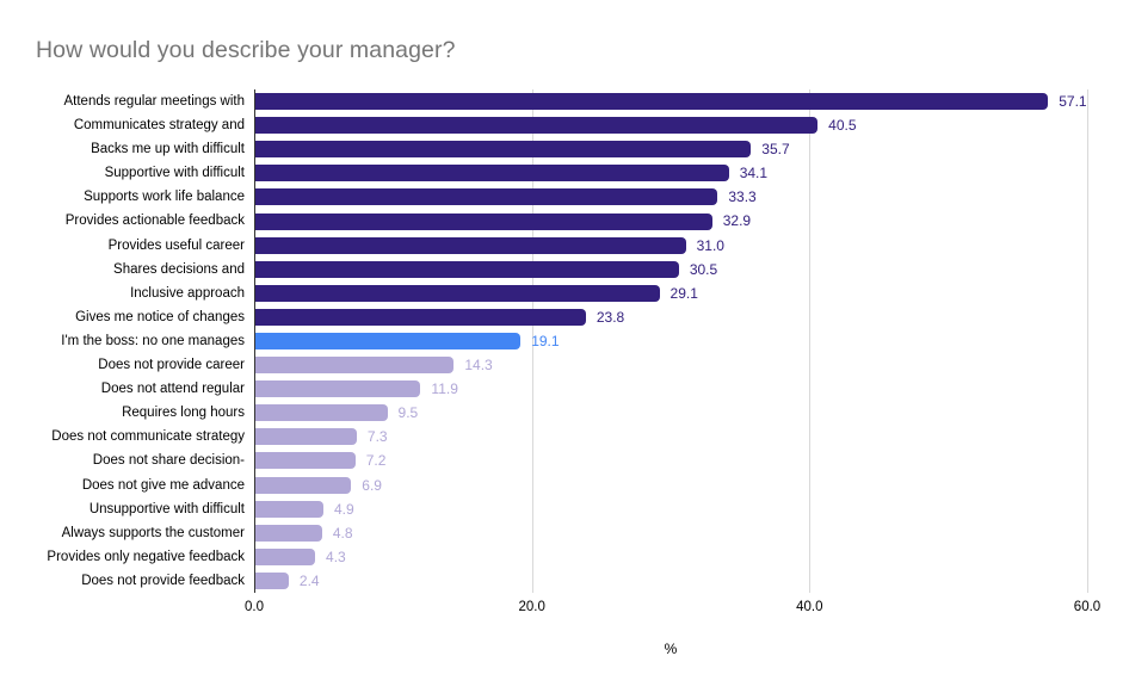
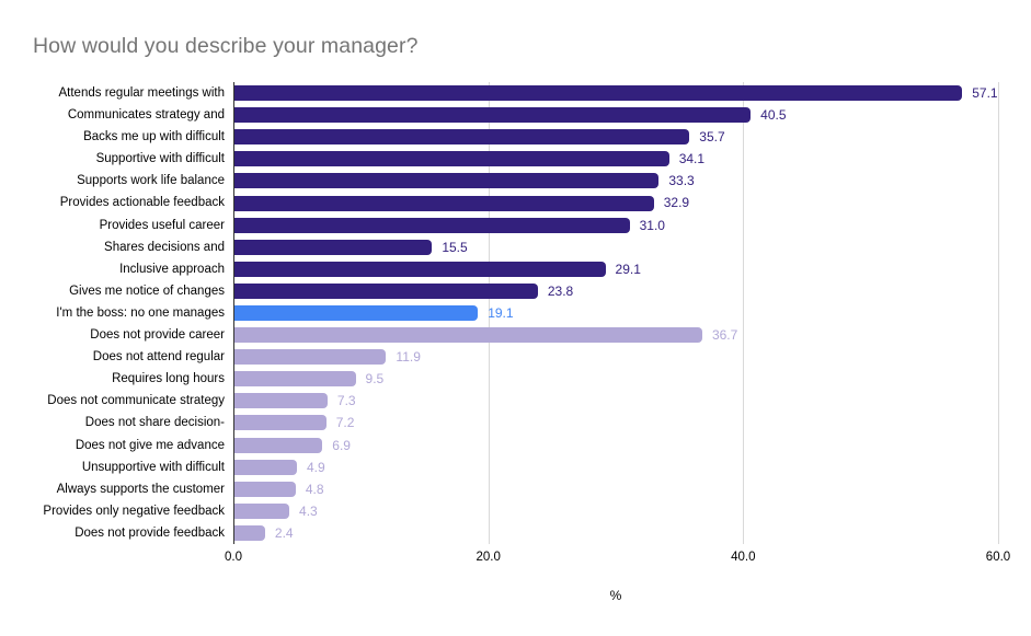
Shares decisions and: 30.5 -> 15.5
Does not provide career: 14.3 -> 36.7
